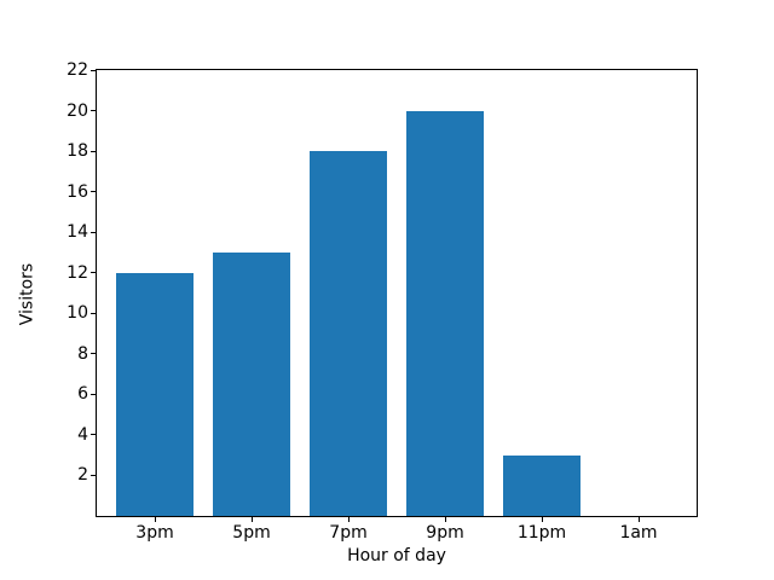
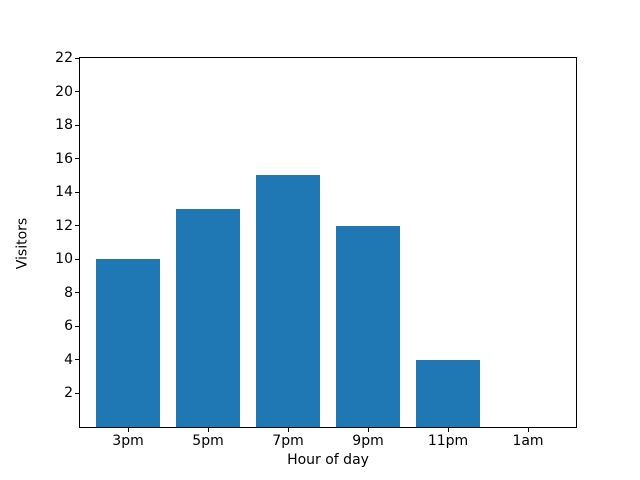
3pm: 12 -> 10
7pm: 18 -> 15
9pm: 20 -> 12
11pm: 3 -> 4
